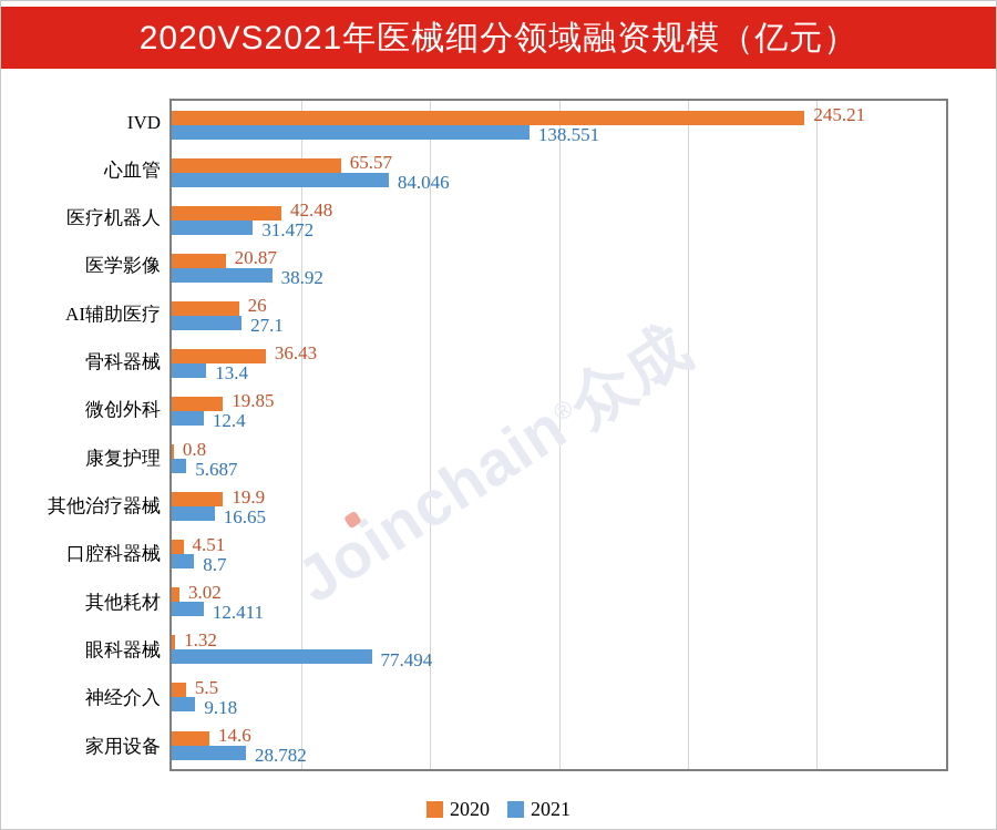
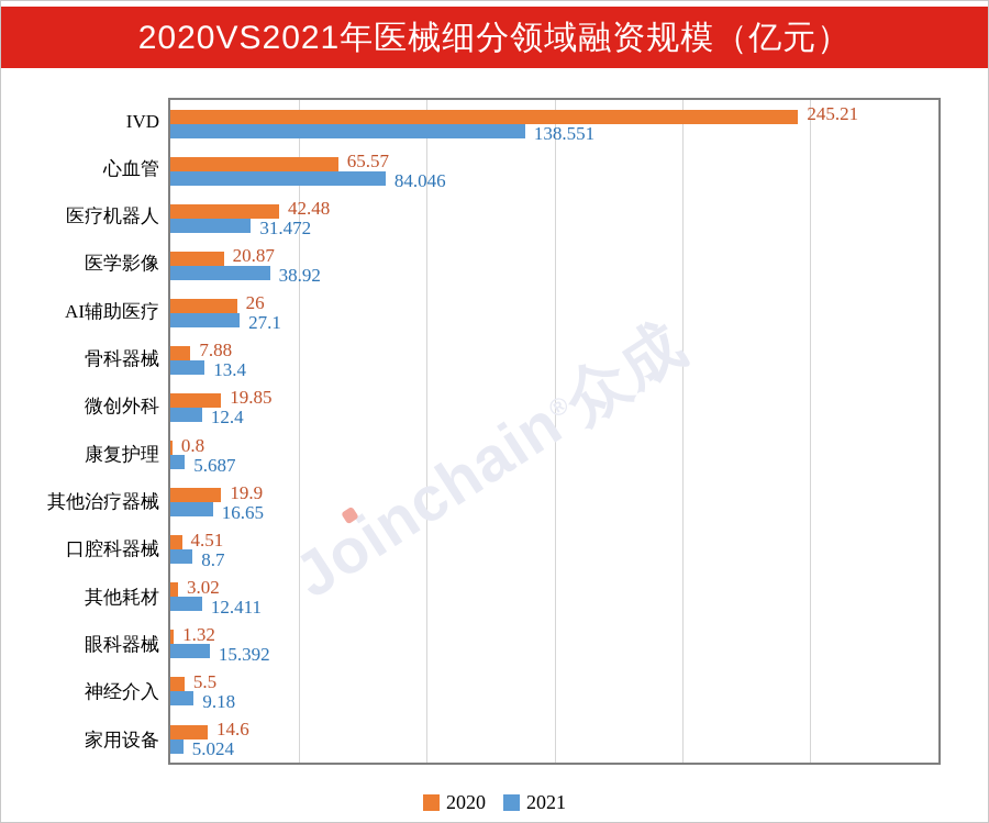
2020/骨科器械: 36.43 -> 7.88
2021/眼科器械: 77.494 -> 15.392
2021/家用设备: 28.782 -> 5.024
